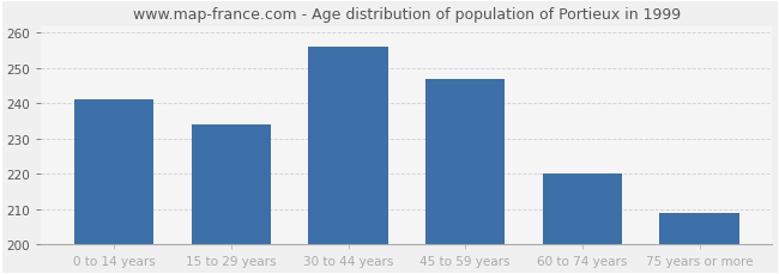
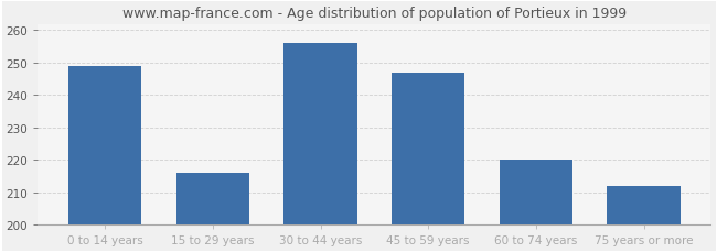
0 to 14 years: 241 -> 249
15 to 29 years: 234 -> 216
75 years or more: 209 -> 212
